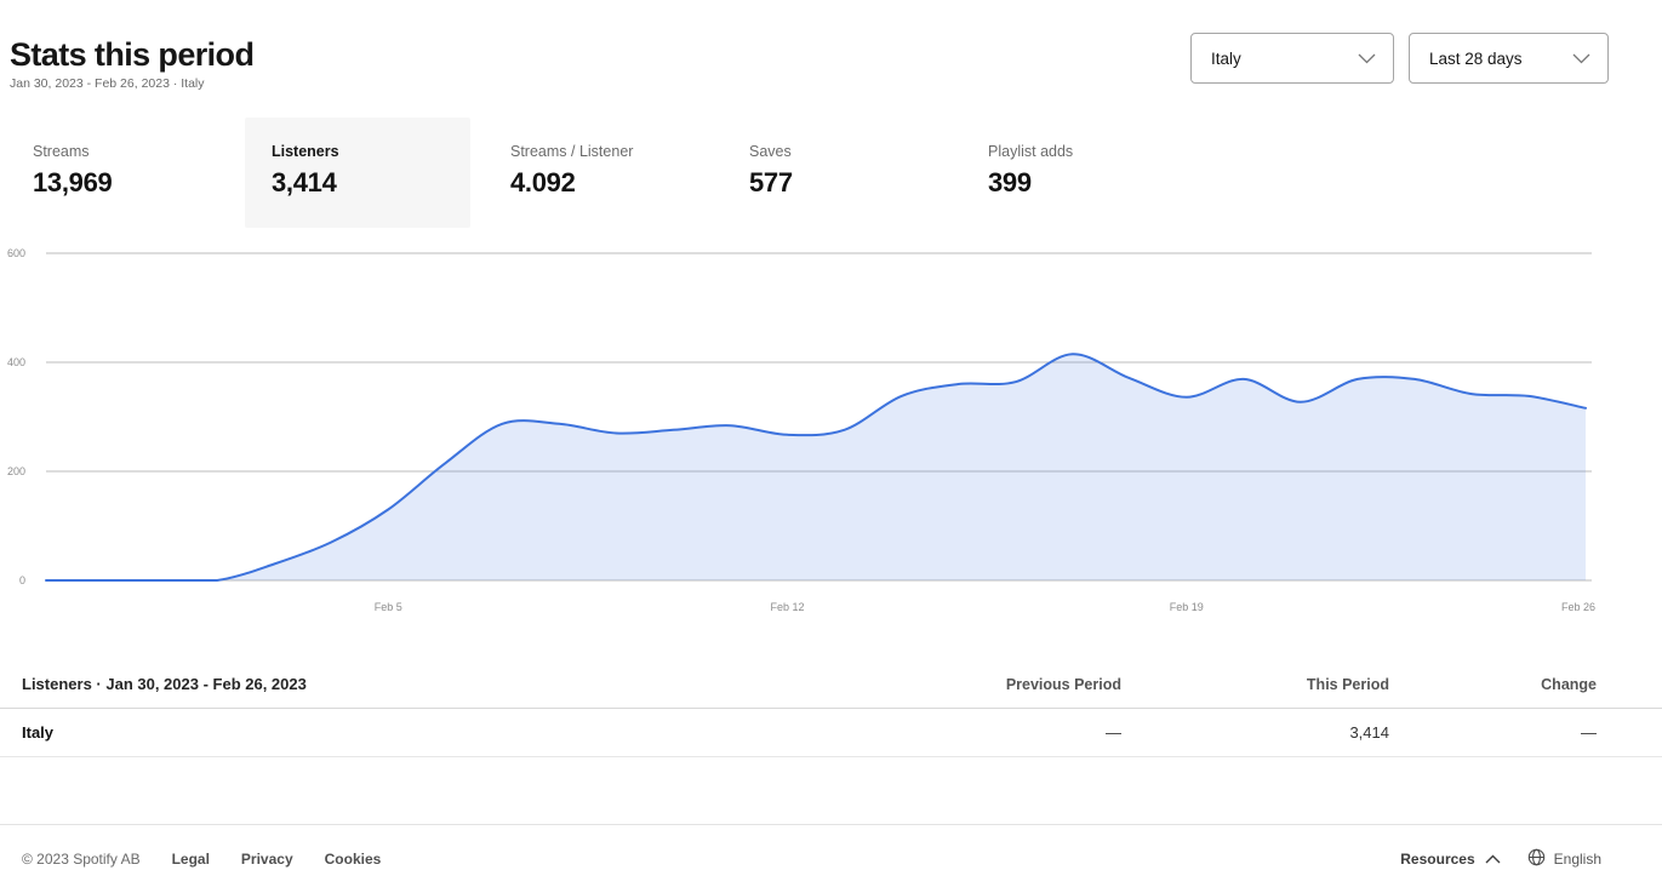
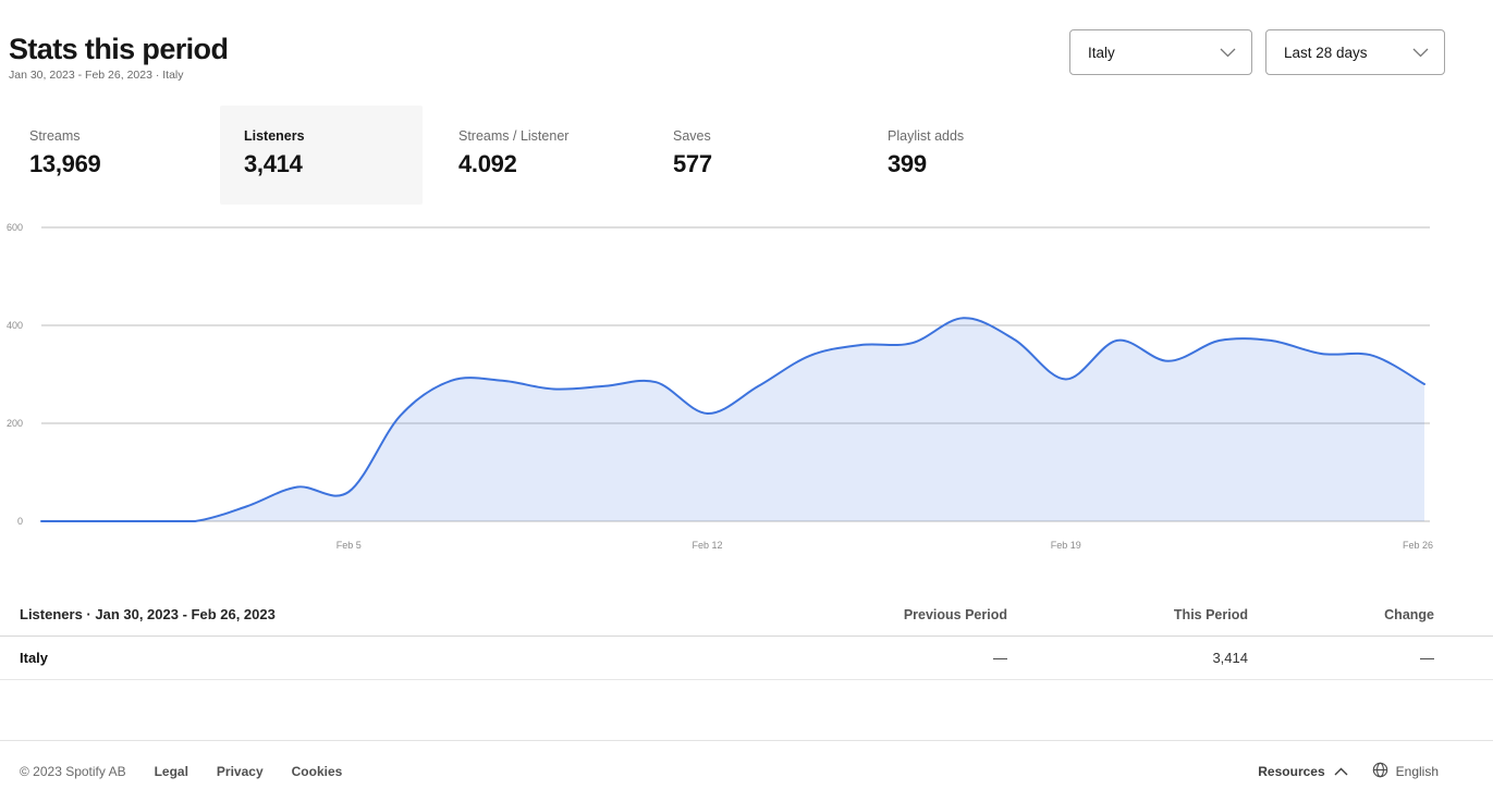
Feb 5: 130 -> 60
Feb 12: 270 -> 220
Feb 19: 340 -> 290
Feb 26: 320 -> 280
